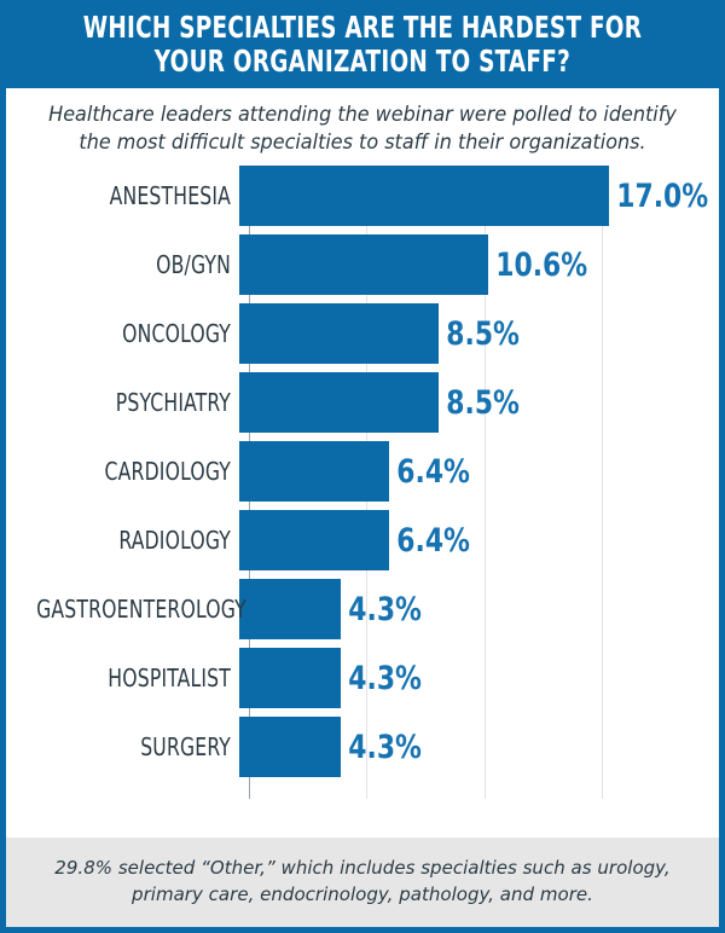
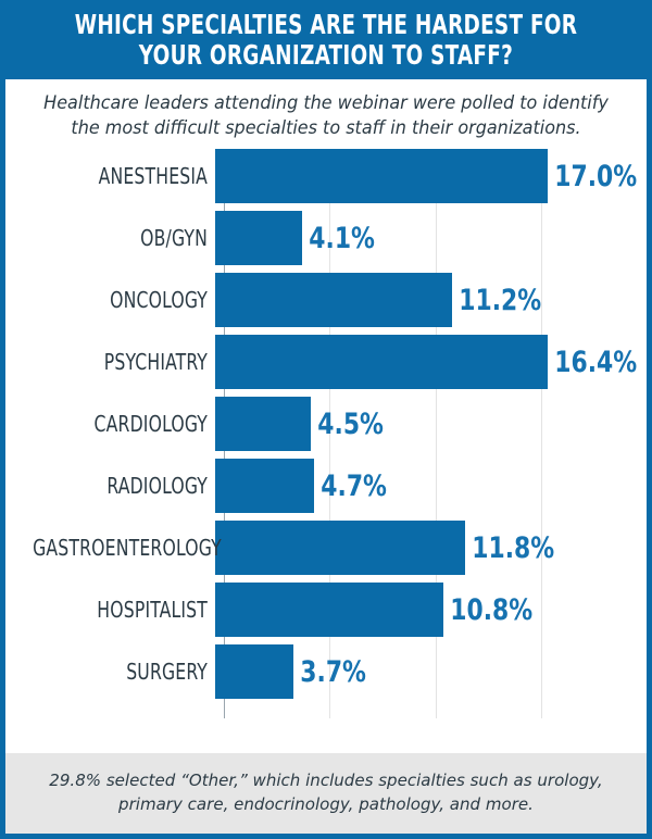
OB/GYN: 10.6% -> 4.1%
ONCOLOGY: 8.5% -> 11.2%
PSYCHIATRY: 8.5% -> 16.4%
CARDIOLOGY: 6.4% -> 4.5%
RADIOLOGY: 6.4% -> 4.7%
GASTROENTEROLOGY: 4.3% -> 11.8%
HOSPITALIST: 4.3% -> 10.8%
SURGERY: 4.3% -> 3.7%
